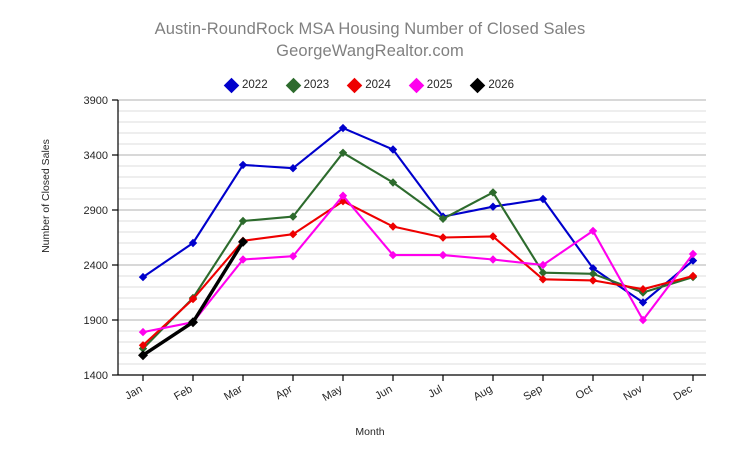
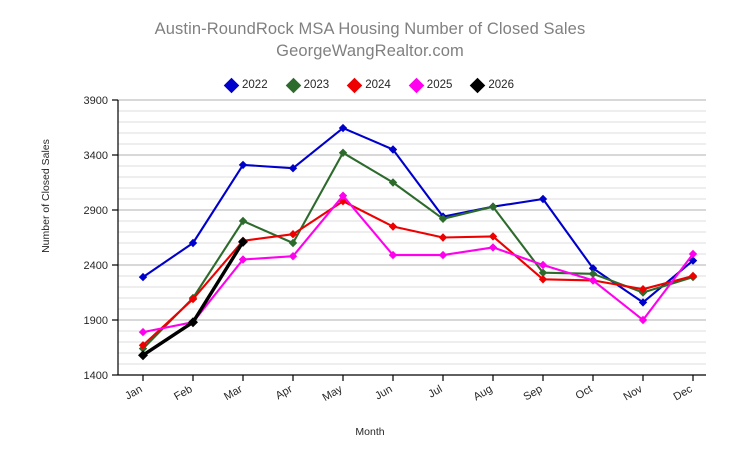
2023/Apr: 2840 -> 2600
2023/Aug: 3060 -> 2930
2025/Aug: 2450 -> 2560
2025/Oct: 2710 -> 2260
